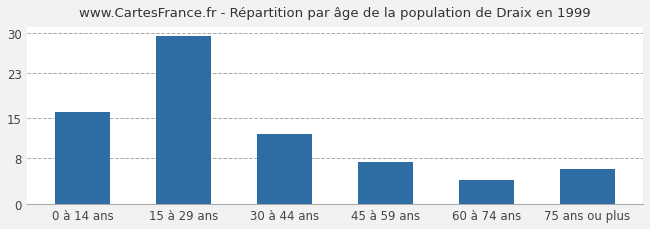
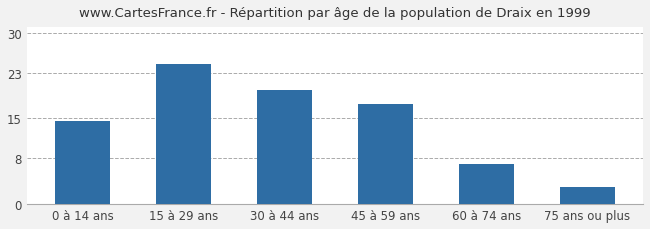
0 à 14 ans: 16.2 -> 14.5
15 à 29 ans: 29.4 -> 24.5
30 à 44 ans: 12.2 -> 20.0
45 à 59 ans: 7.4 -> 17.5
60 à 74 ans: 4.2 -> 7.0
75 ans ou plus: 6.2 -> 3.0
